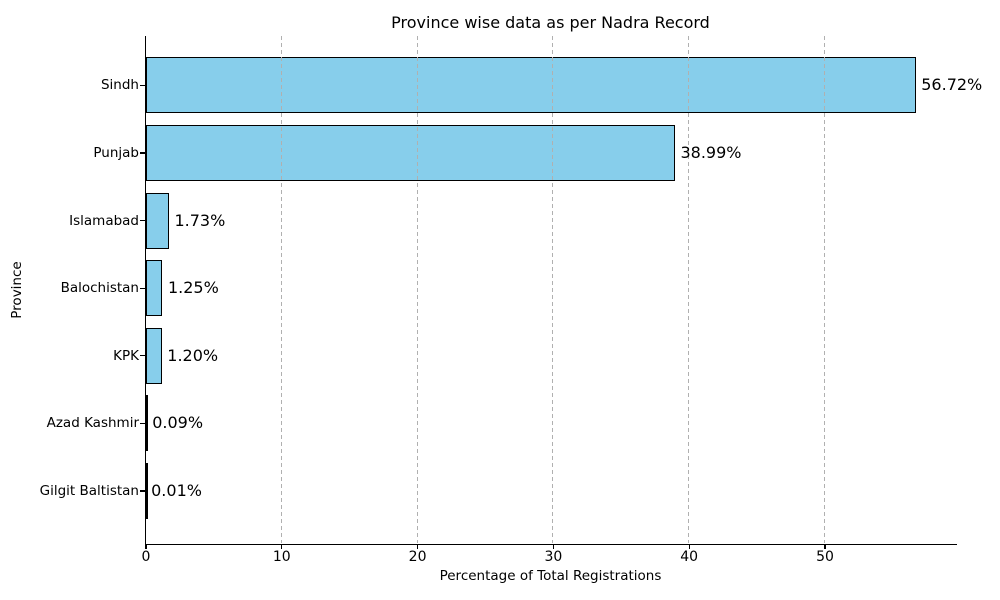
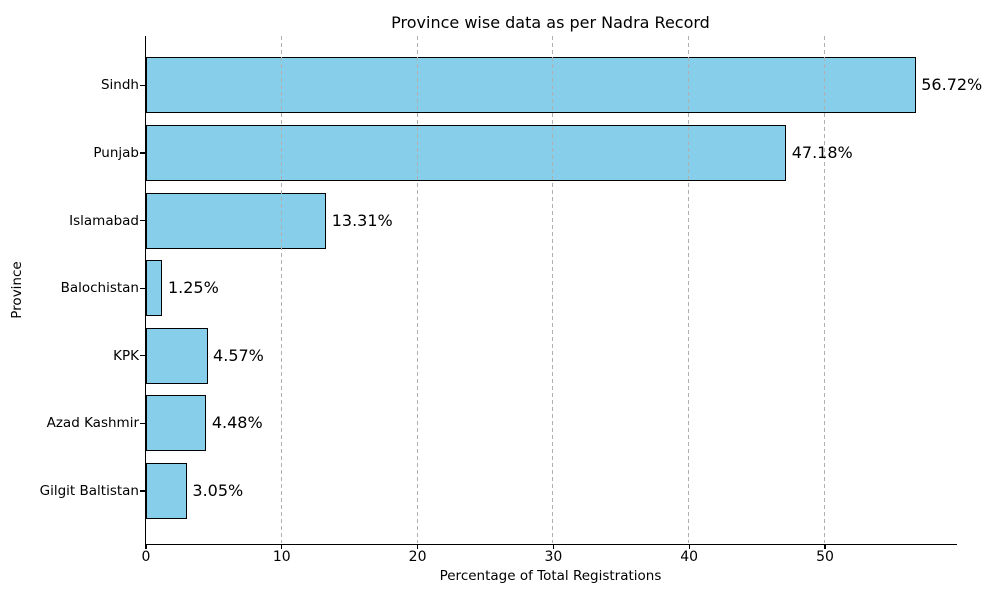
Punjab: 38.99% -> 47.18%
Islamabad: 1.73% -> 13.31%
KPK: 1.20% -> 4.57%
Azad Kashmir: 0.09% -> 4.48%
Gilgit Baltistan: 0.01% -> 3.05%
